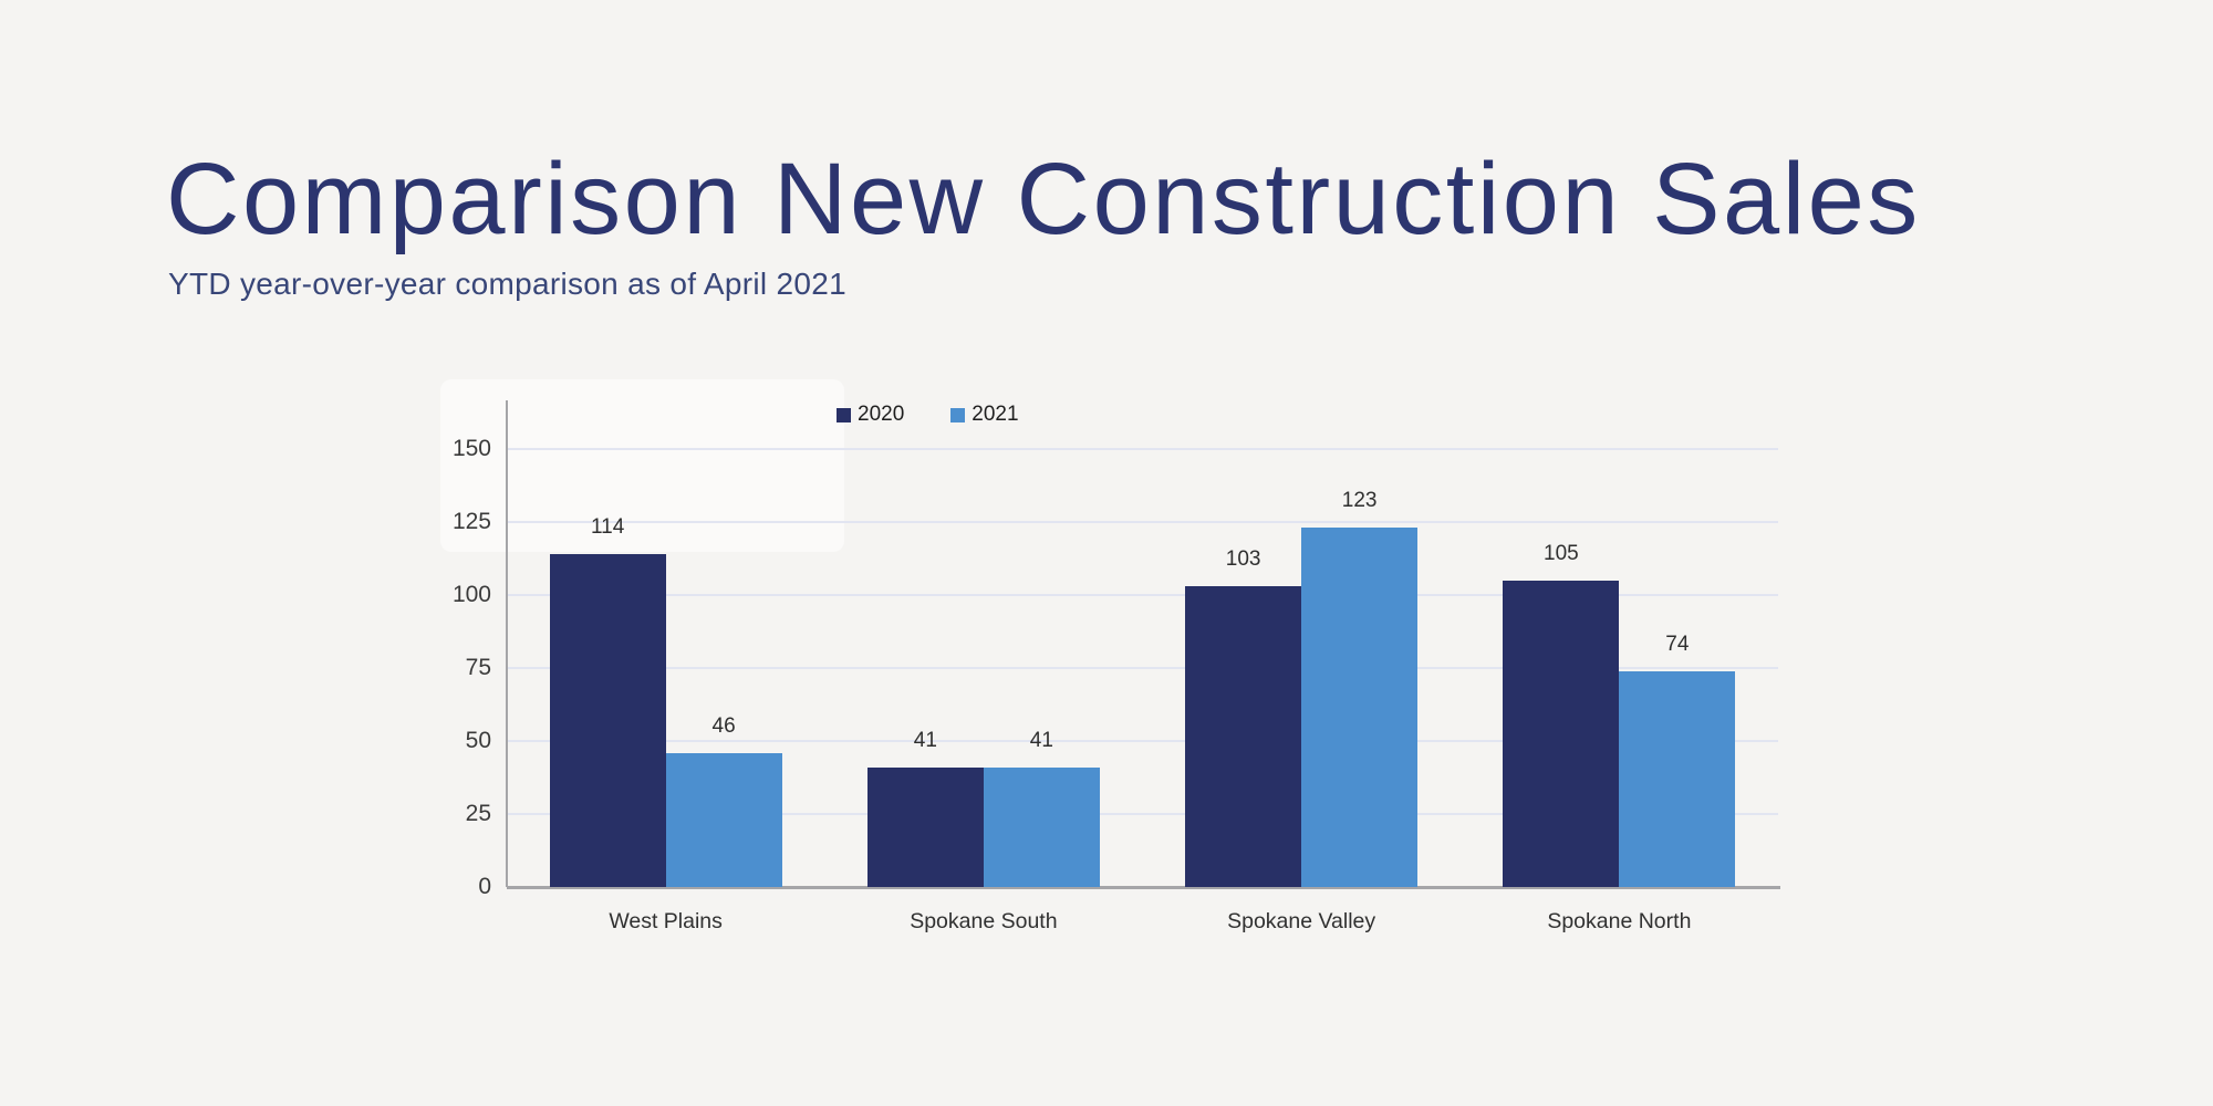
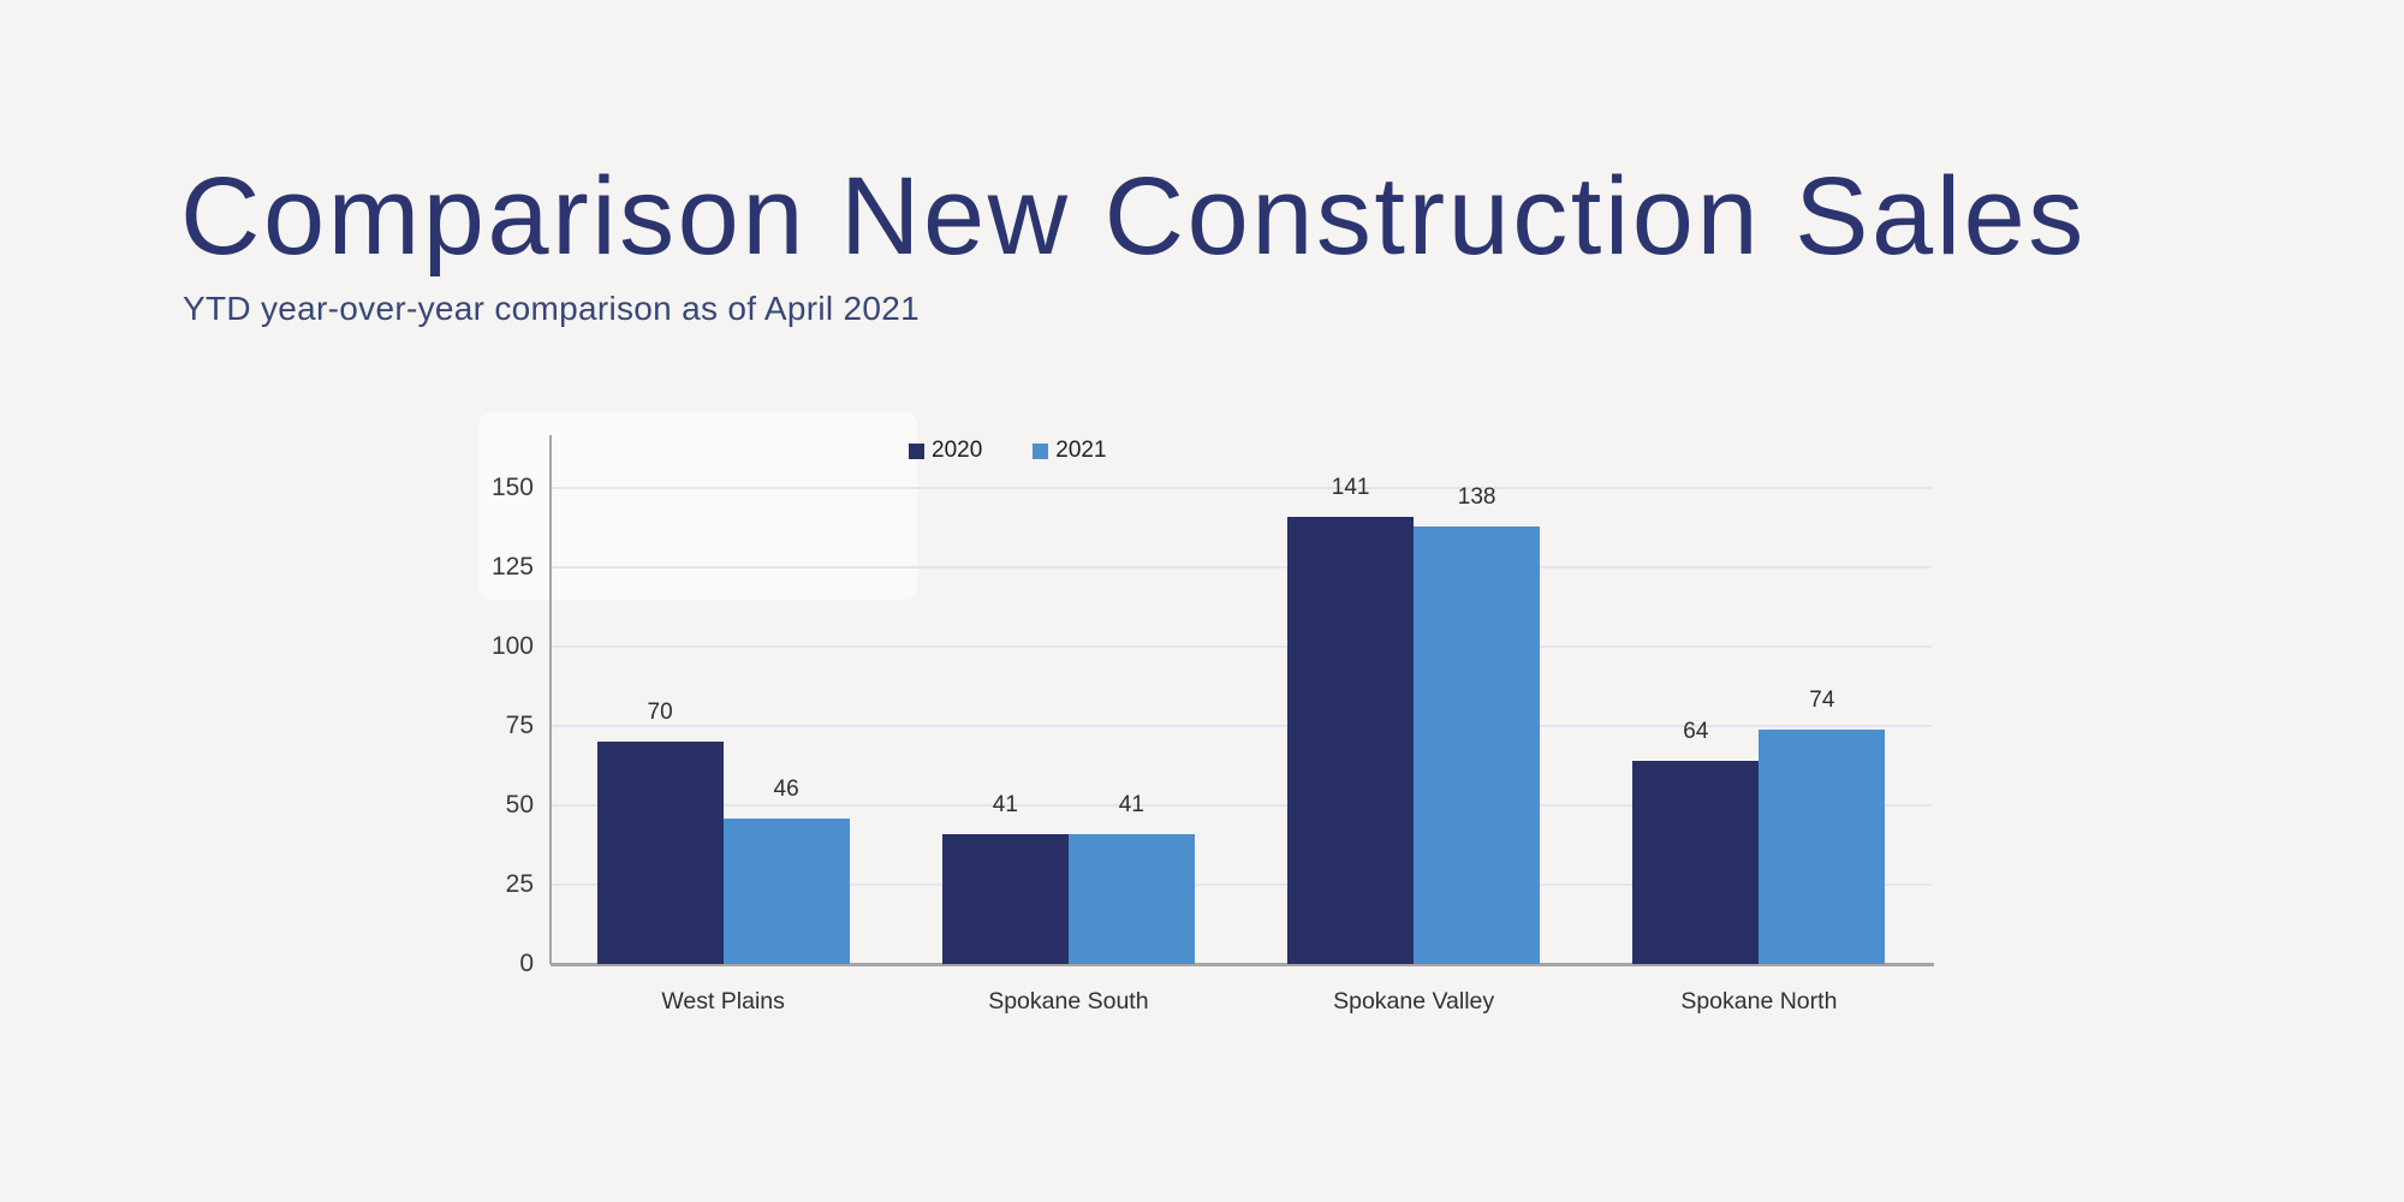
2020/West Plains: 114 -> 70
2020/Spokane Valley: 103 -> 141
2021/Spokane Valley: 123 -> 138
2020/Spokane North: 105 -> 64
